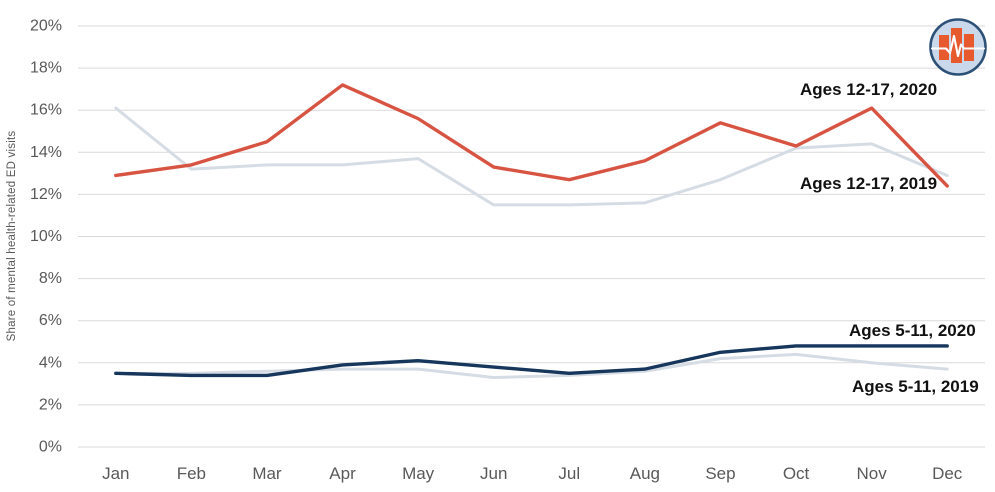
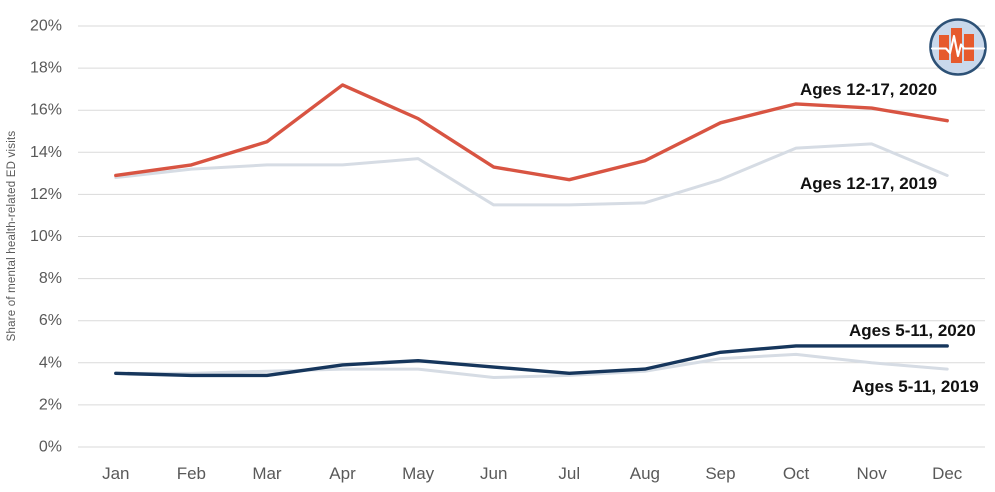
Ages 12-17, 2019/Jan: 16.1% -> 12.8%
Ages 12-17, 2020/Oct: 14.3% -> 16.3%
Ages 12-17, 2020/Dec: 12.4% -> 15.5%
